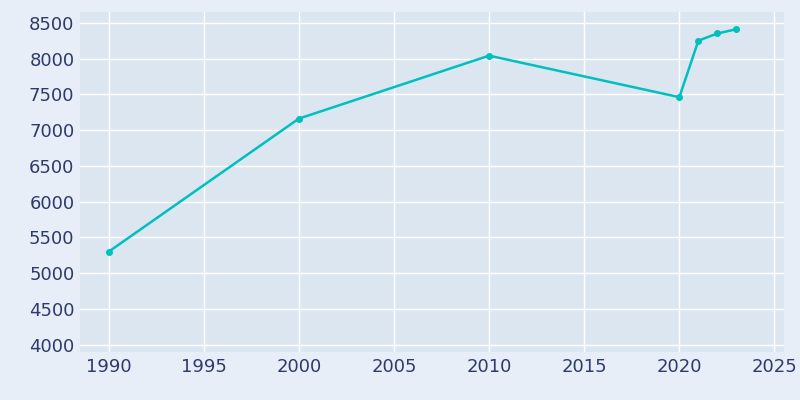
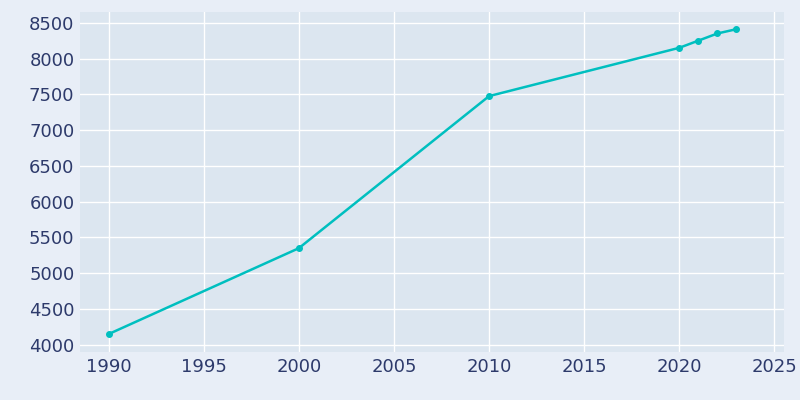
1990: 5300 -> 4150
2000: 7160 -> 5350
2010: 8040 -> 7480
2020: 7460 -> 8150
